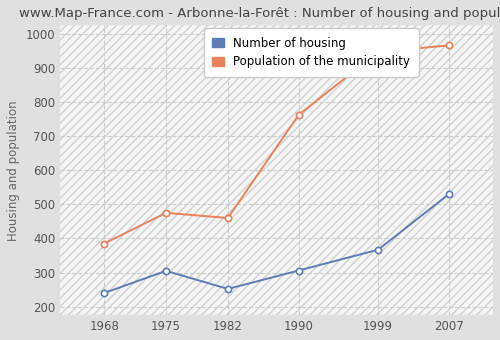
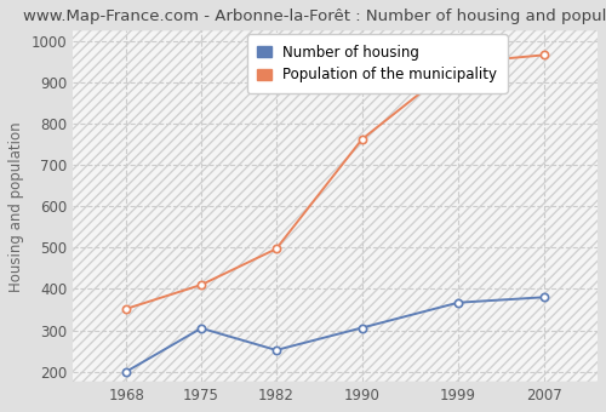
Number of housing/1968: 240 -> 200
Population of the municipality/1968: 385 -> 352
Population of the municipality/1975: 475 -> 410
Population of the municipality/1982: 460 -> 497
Number of housing/2007: 530 -> 380
